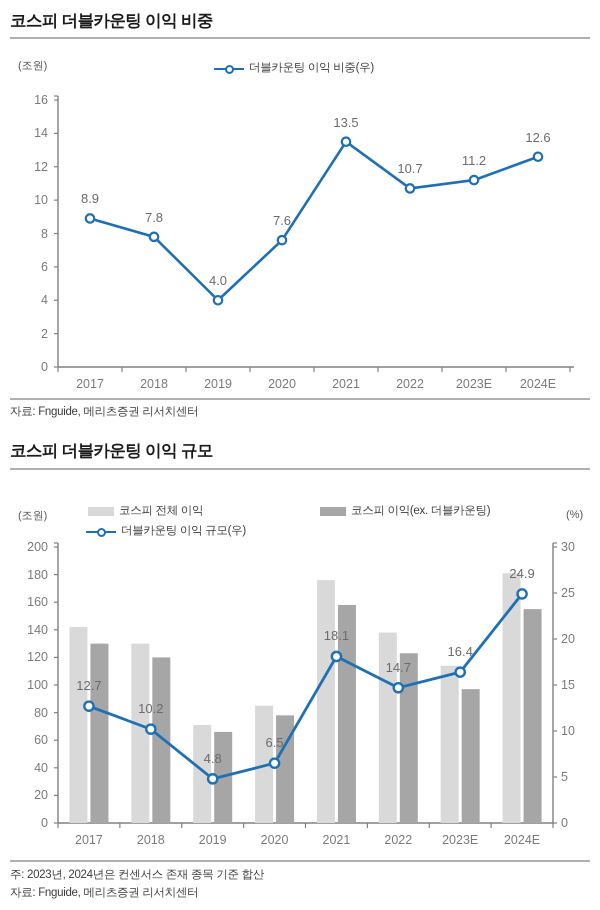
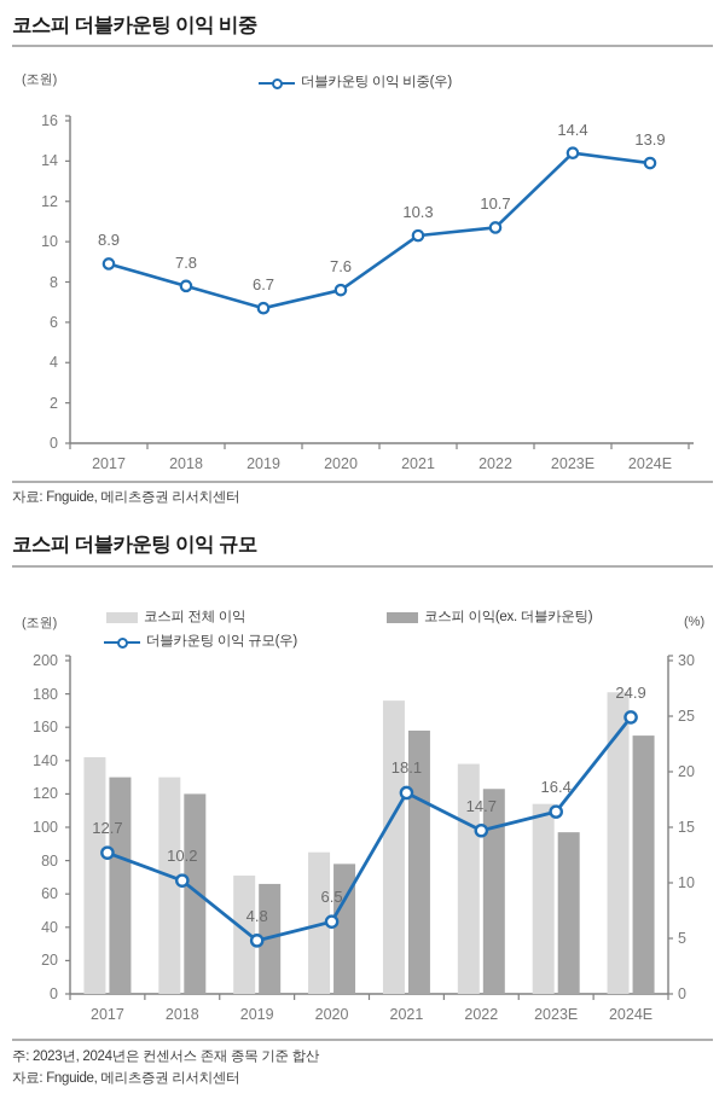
코스피 더블카운팅 이익 비중/2019: 4.0 -> 6.7
코스피 더블카운팅 이익 비중/2021: 13.5 -> 10.3
코스피 더블카운팅 이익 비중/2023E: 11.2 -> 14.4
코스피 더블카운팅 이익 비중/2024E: 12.6 -> 13.9
